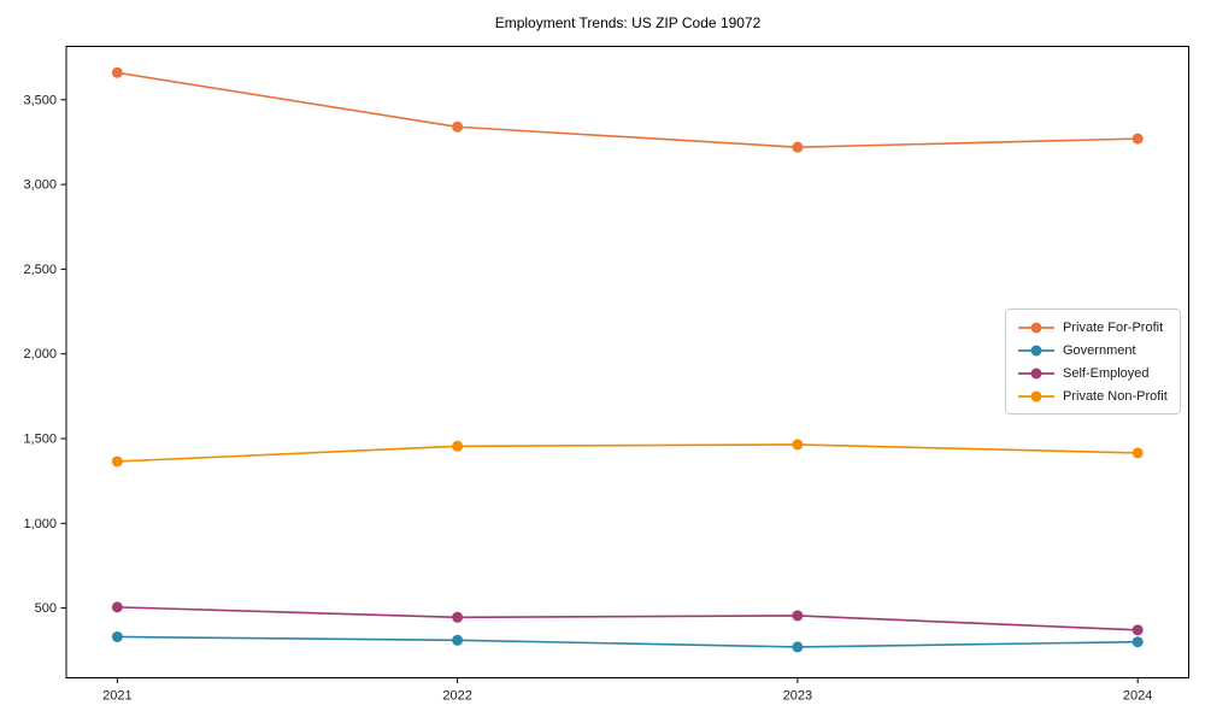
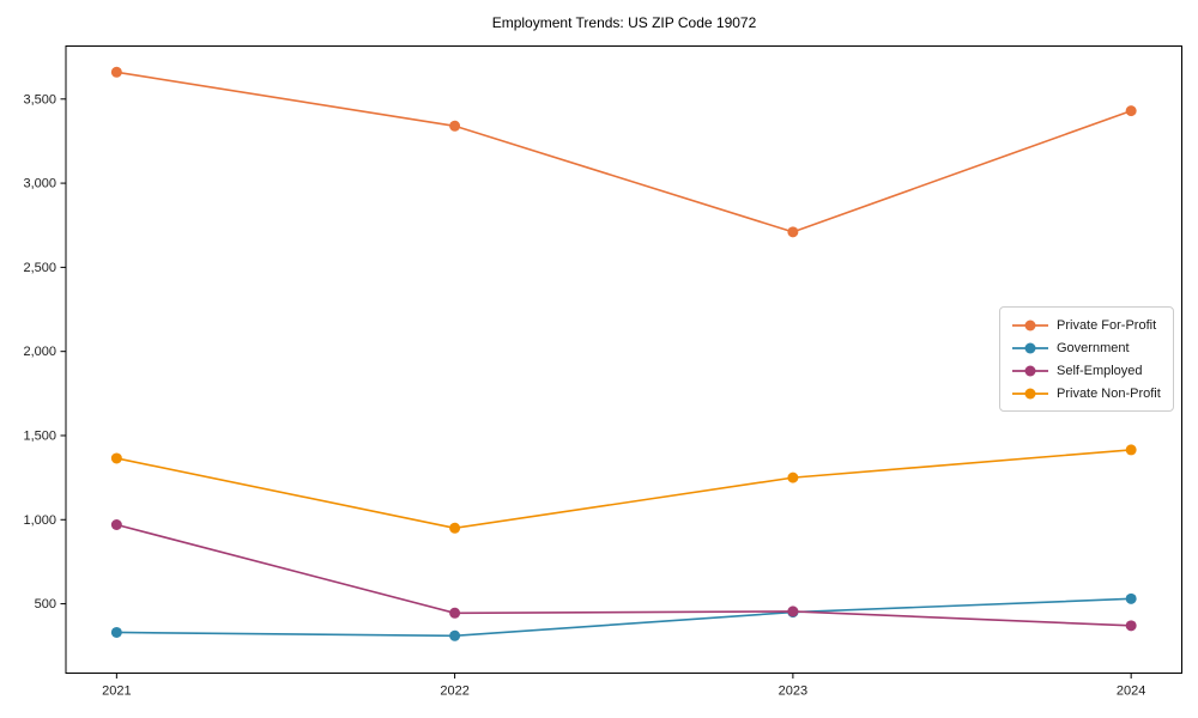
Self-Employed/2021: 500 -> 970
Private Non-Profit/2022: 1460 -> 950
Private For-Profit/2023: 3220 -> 2710
Government/2023: 270 -> 450
Private Non-Profit/2023: 1460 -> 1250
Private For-Profit/2024: 3270 -> 3430
Government/2024: 300 -> 530
